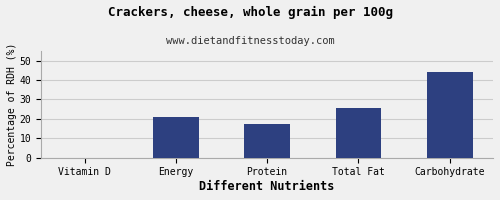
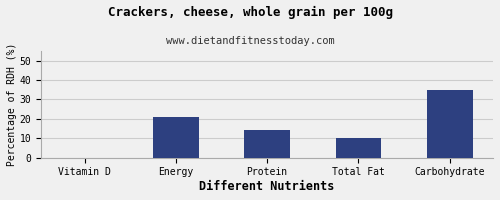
Protein: 18 -> 14
Total Fat: 26 -> 10
Carbohydrate: 44 -> 35
